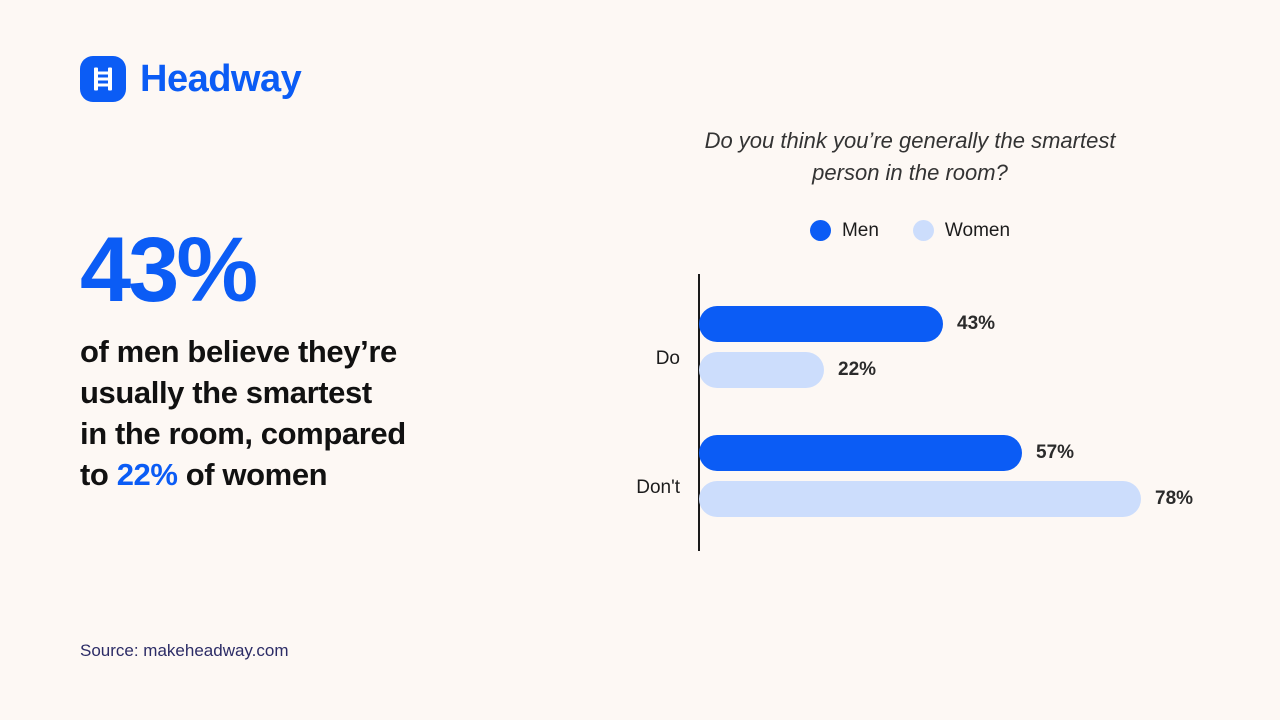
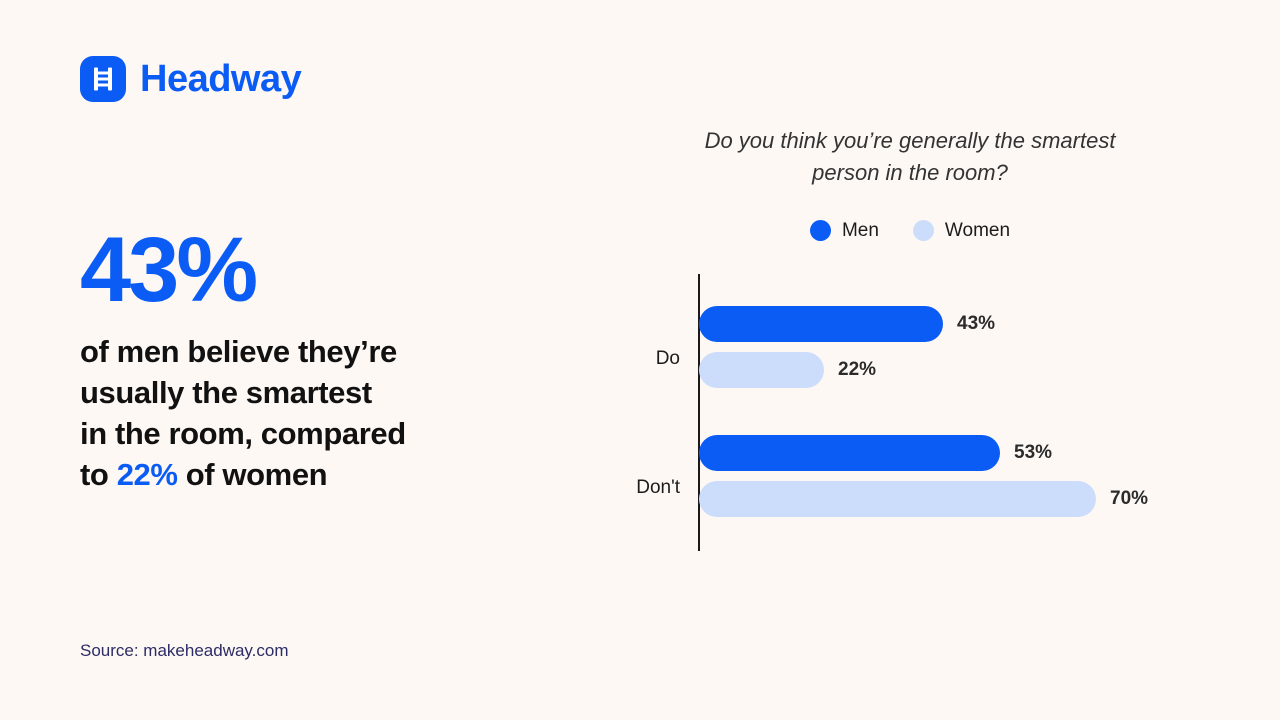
Men/Don't: 57% -> 53%
Women/Don't: 78% -> 70%
